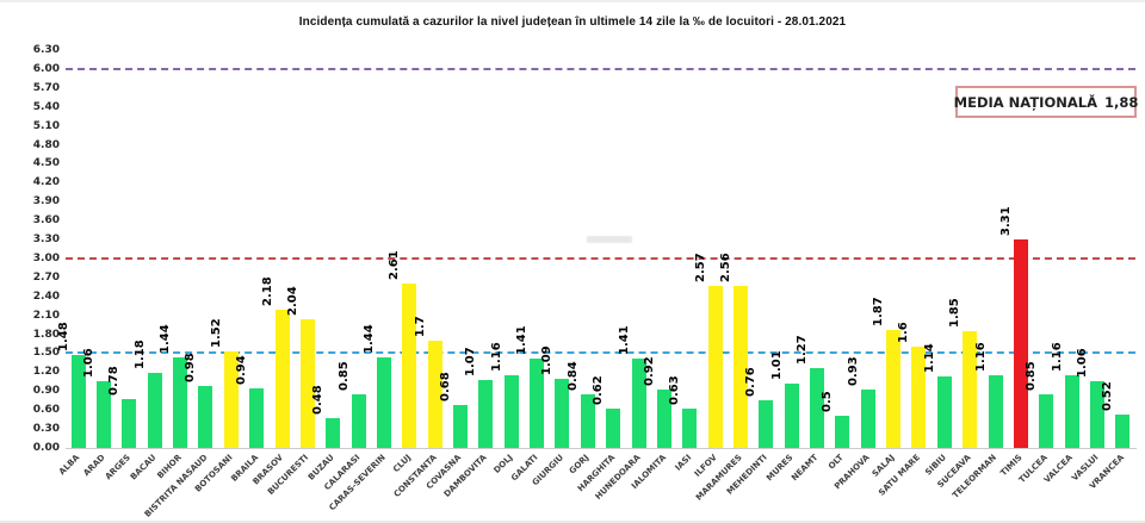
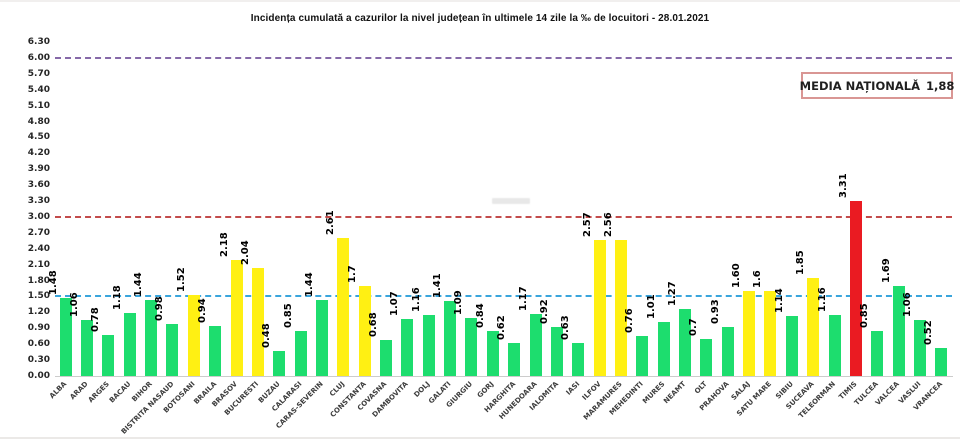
HUNEDOARA: 1.41 -> 1.17
OLT: 0.5 -> 0.7
SALAJ: 1.87 -> 1.60
VALCEA: 1.16 -> 1.69
